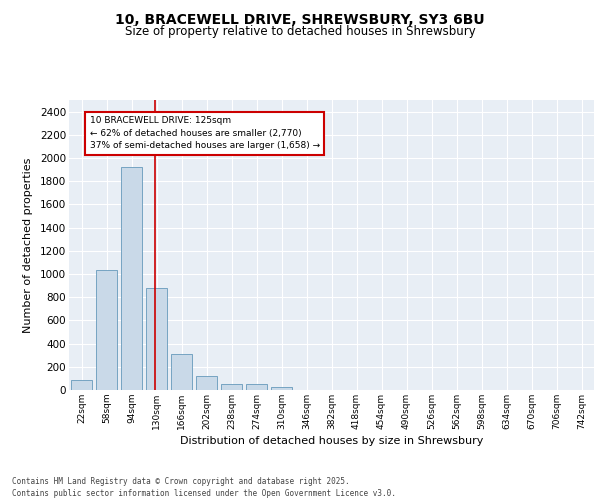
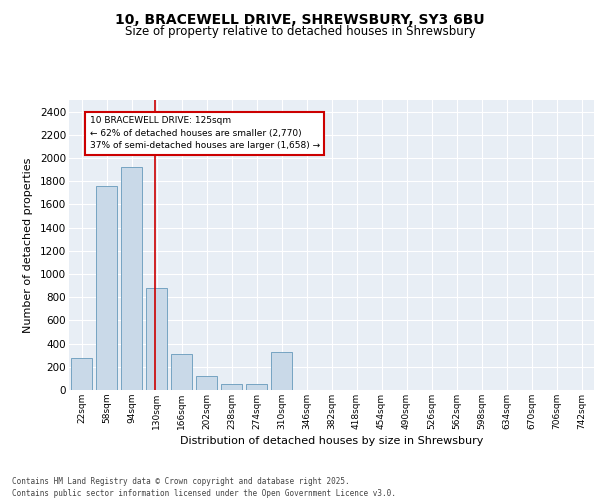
22sqm: 90 -> 280
58sqm: 1040 -> 1760
310sqm: 20 -> 330
